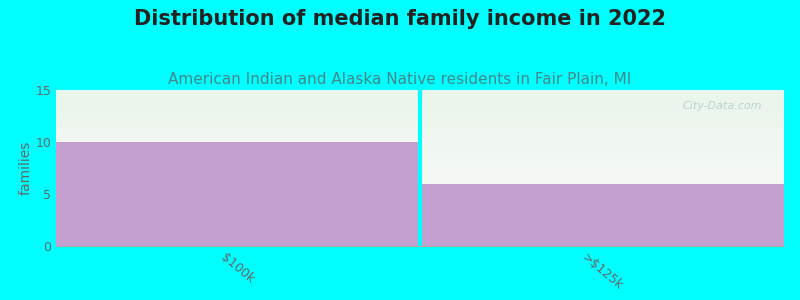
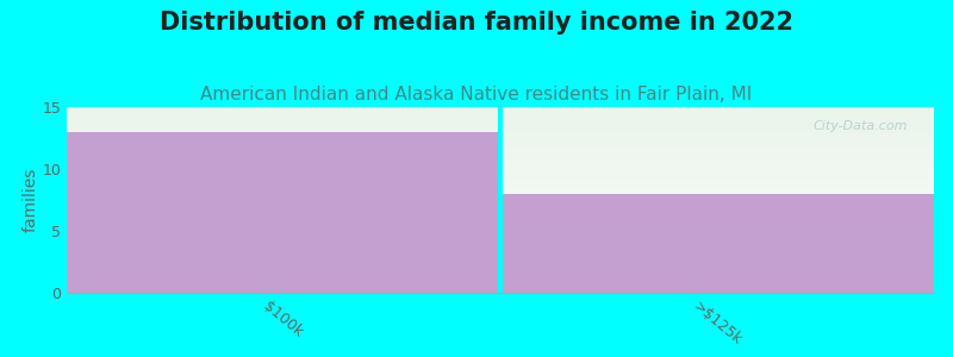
$100k: 10 -> 13
>$125k: 6 -> 8
